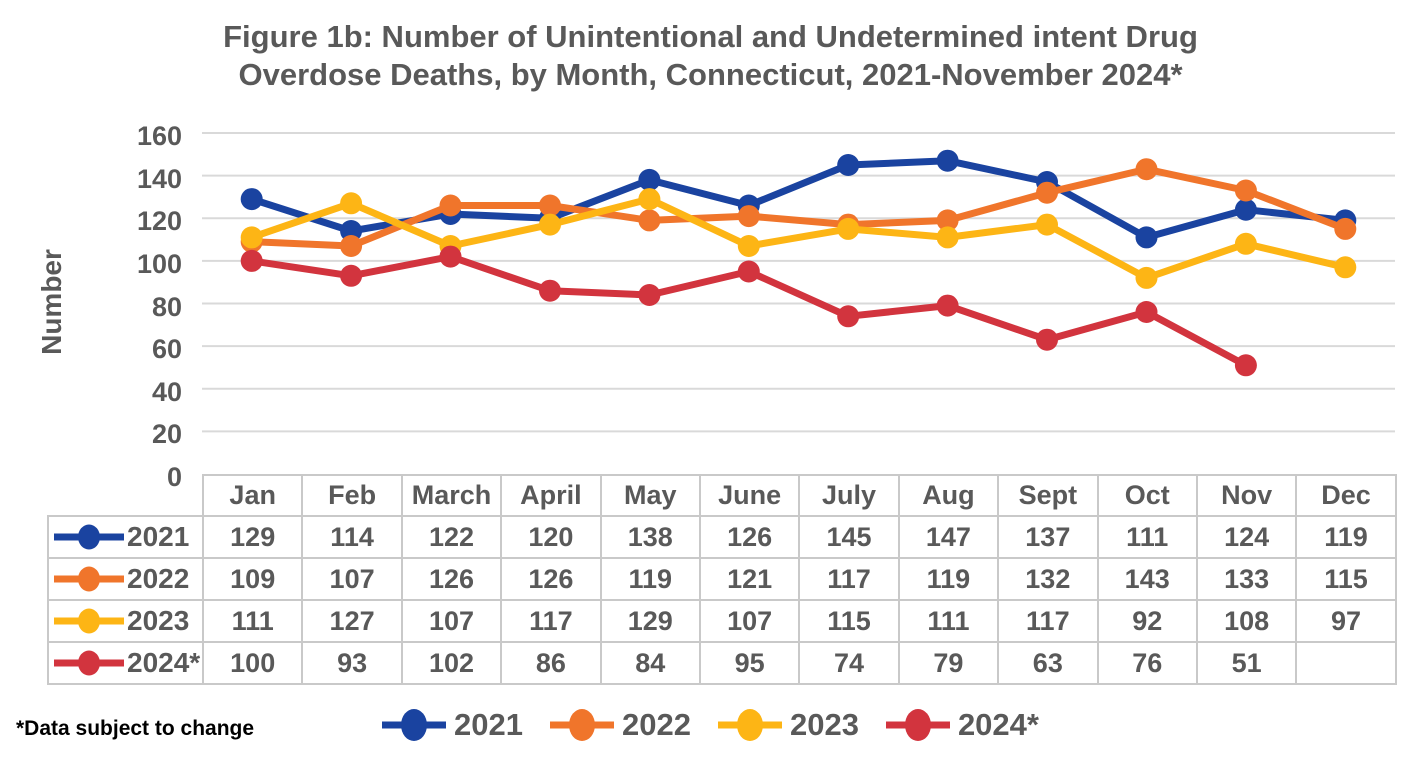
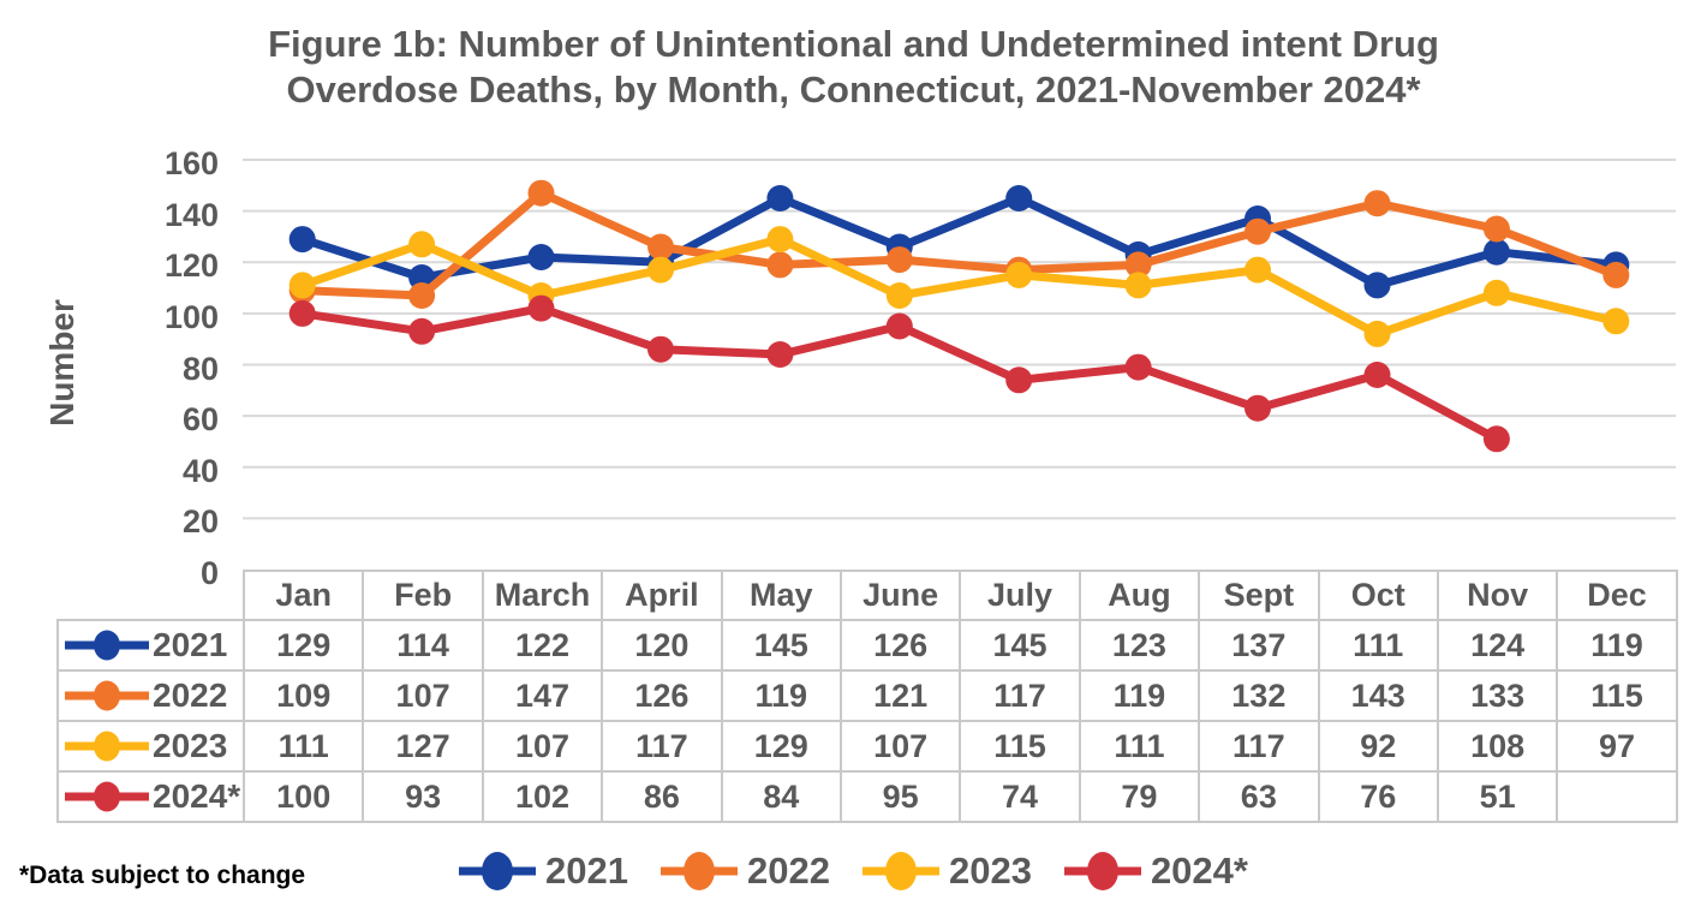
2022/March: 126 -> 147
2021/May: 138 -> 145
2021/Aug: 147 -> 123
